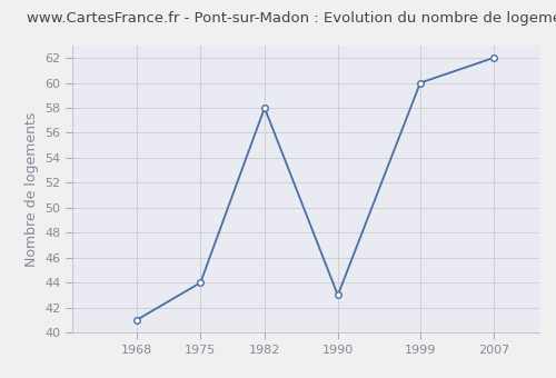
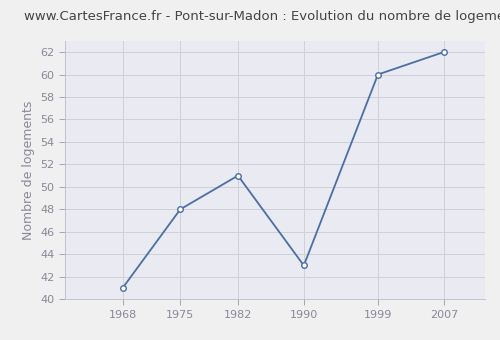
1975: 44 -> 48
1982: 58 -> 51
